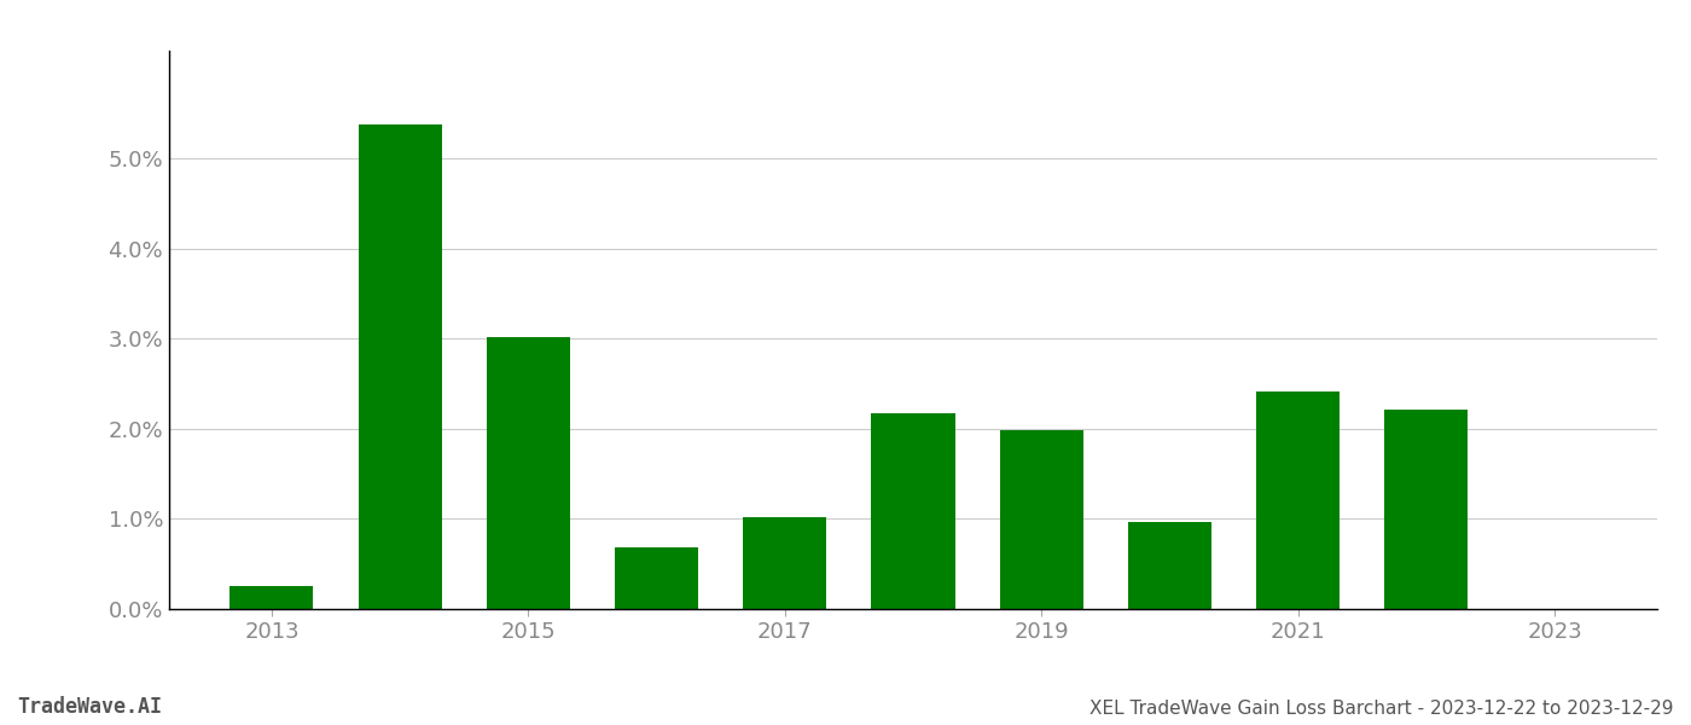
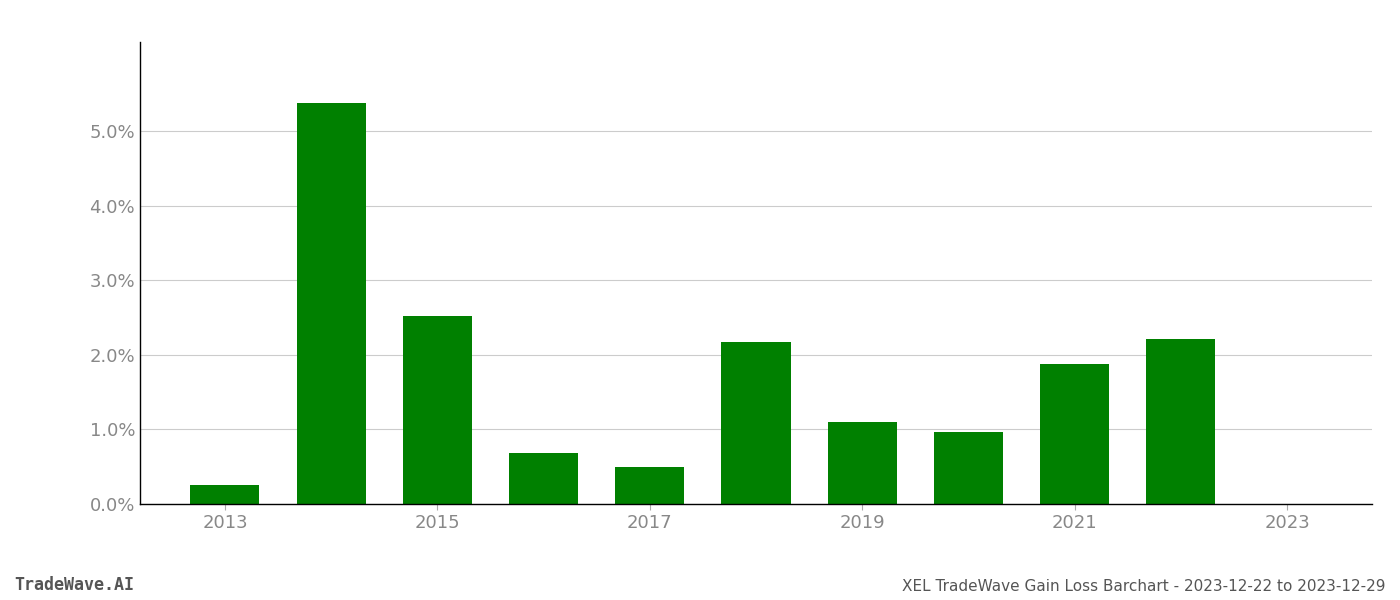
2015: 3.02% -> 2.52%
2017: 1.02% -> 0.50%
2019: 1.98% -> 1.10%
2021: 2.42% -> 1.88%
